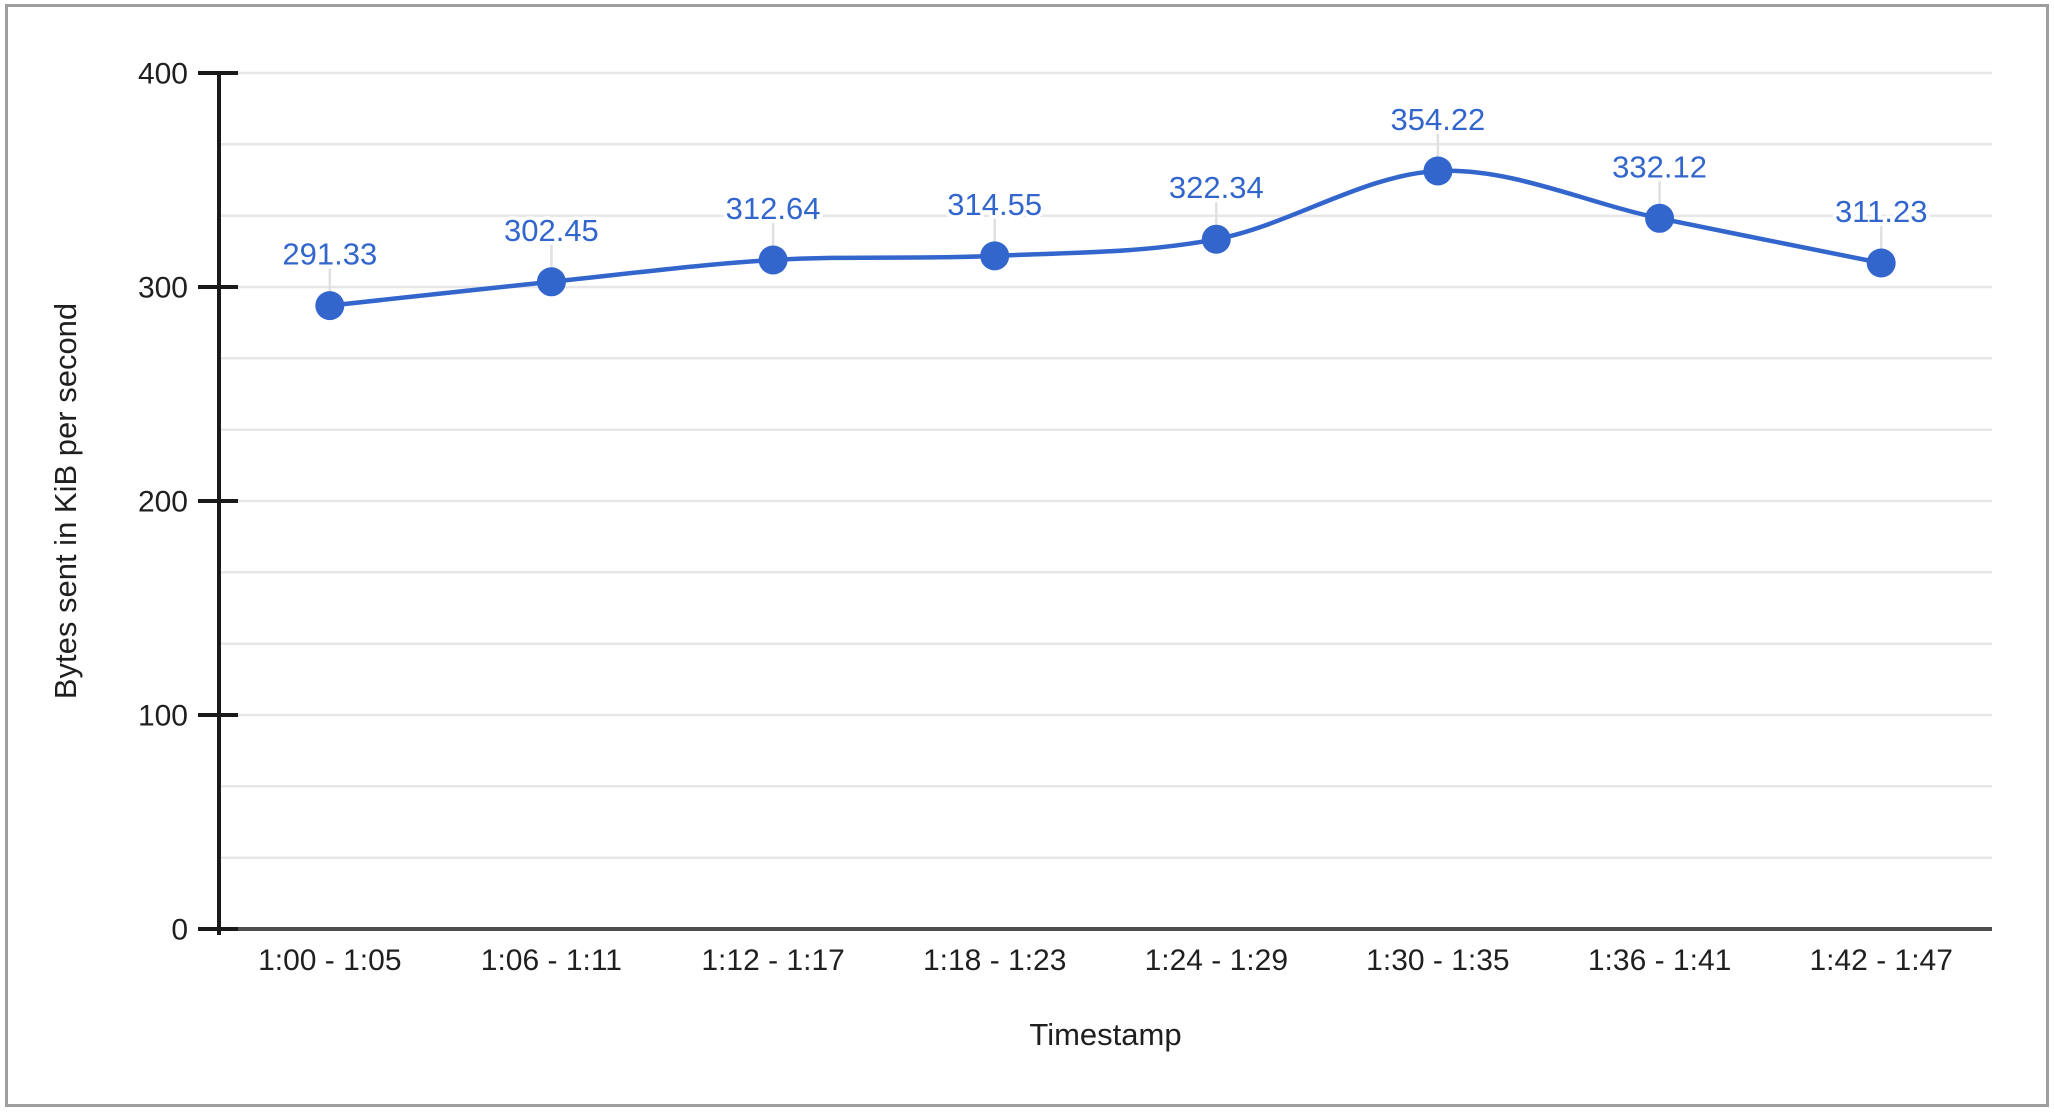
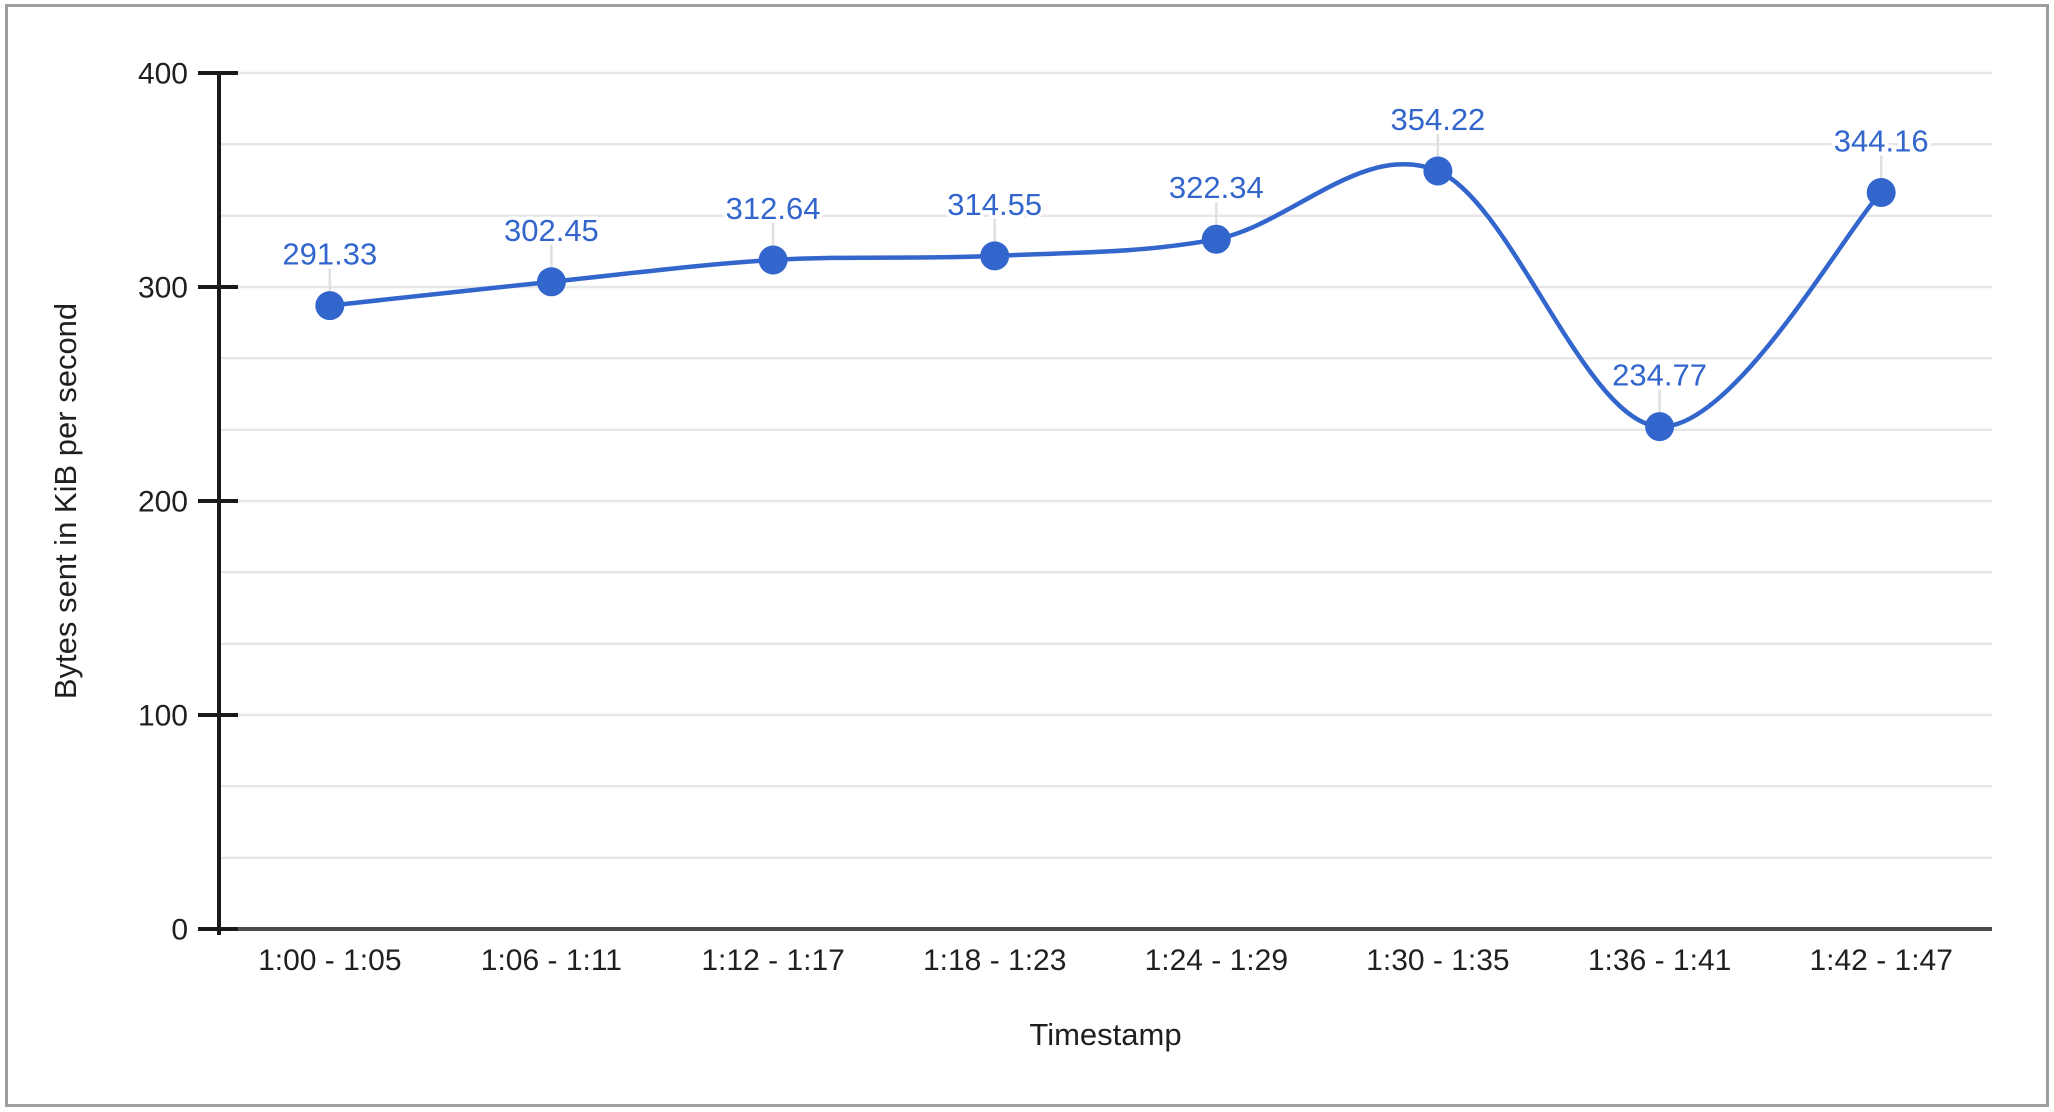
1:36 - 1:41: 332.12 -> 234.77
1:42 - 1:47: 311.23 -> 344.16
